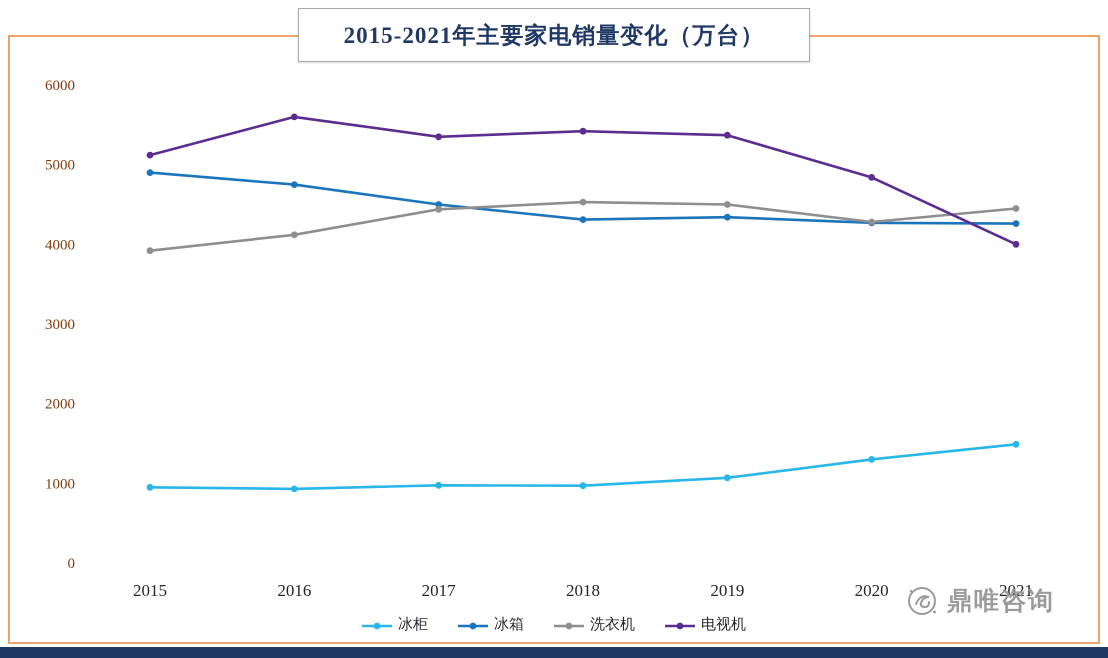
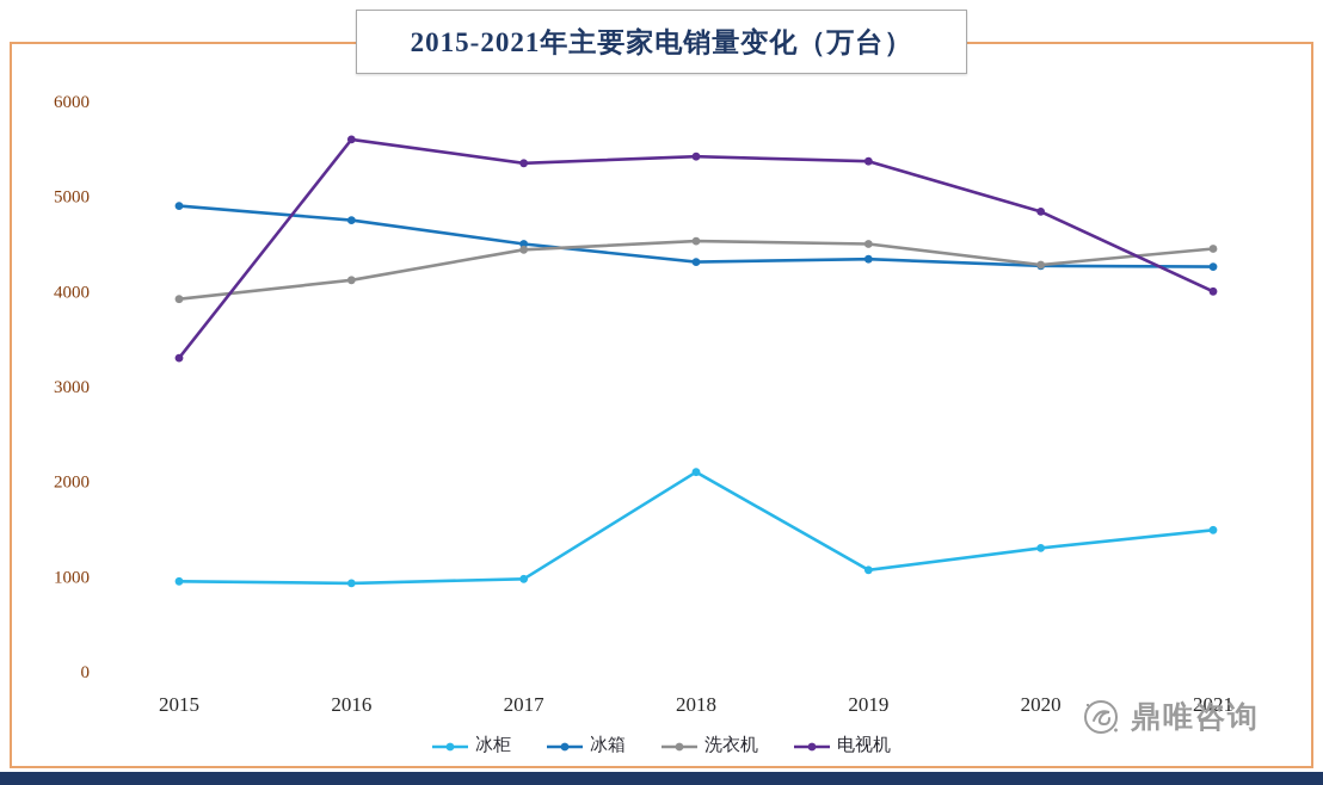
电视机/2015: 5100 -> 3300
冰柜/2018: 1000 -> 2100
